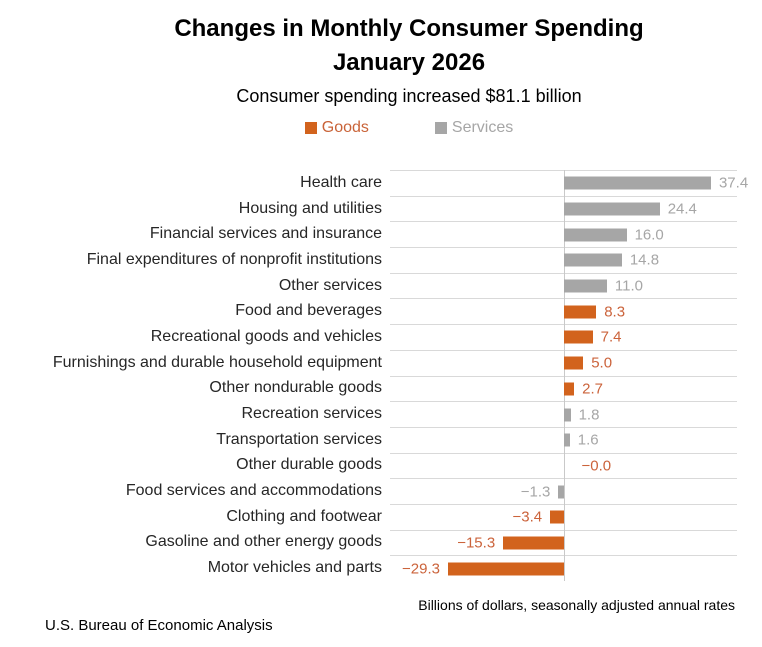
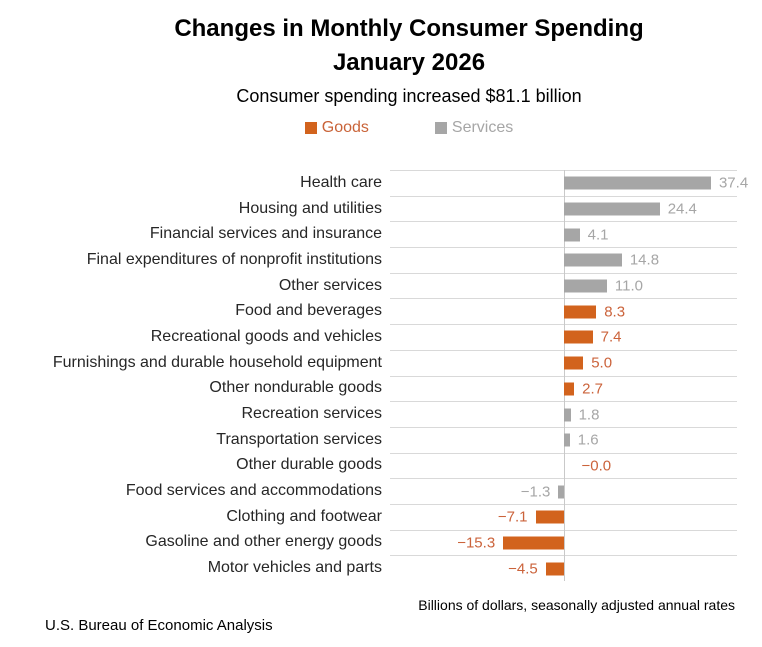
Financial services and insurance: 16.0 -> 4.1
Clothing and footwear: −3.4 -> −7.1
Motor vehicles and parts: −29.3 -> −4.5
